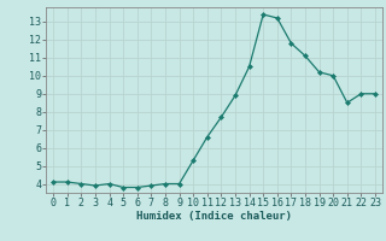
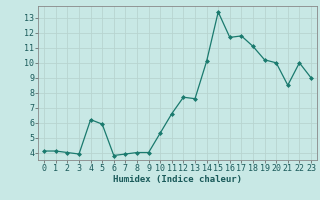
4: 4.0 -> 6.2
5: 3.8 -> 5.9
13: 8.9 -> 7.6
14: 10.5 -> 10.1
16: 13.2 -> 11.7
22: 9.0 -> 10.0
